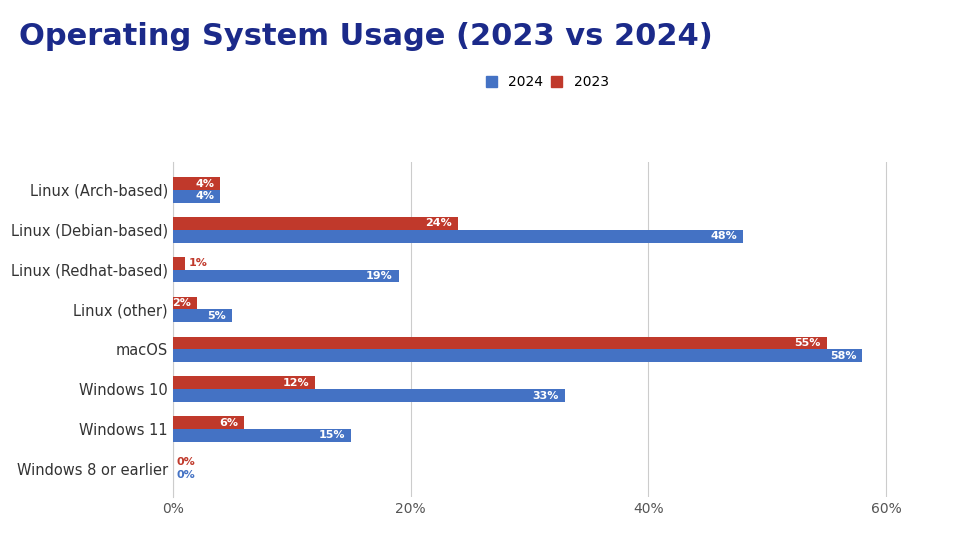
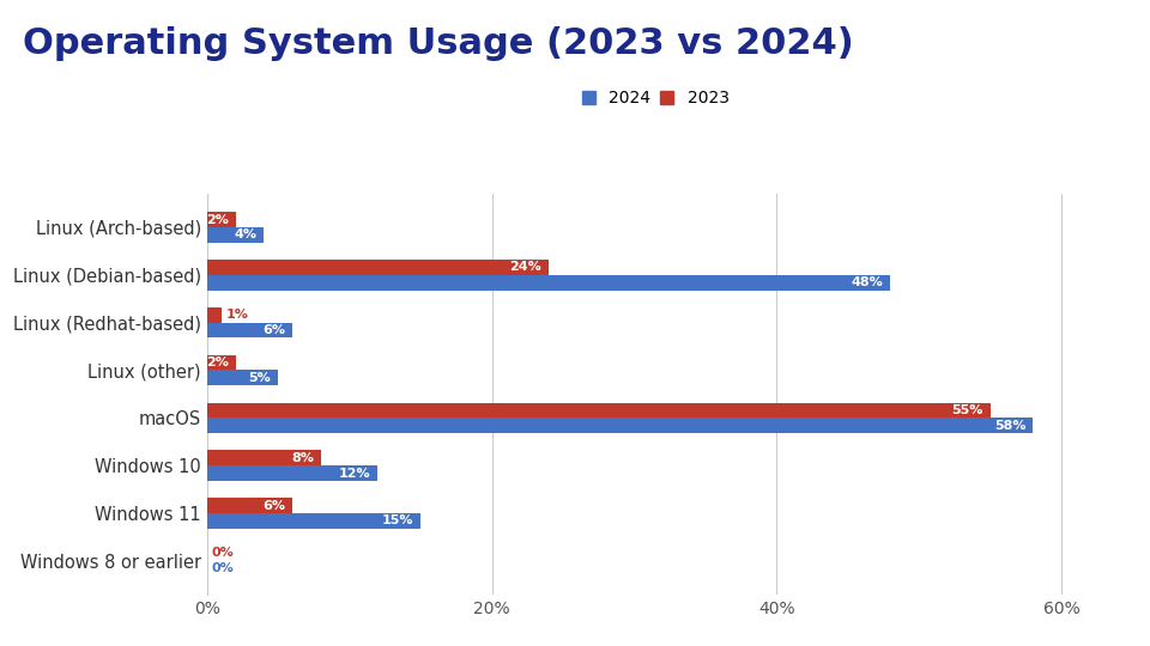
2023/Linux (Arch-based): 4% -> 2%
2024/Linux (Redhat-based): 19% -> 6%
2023/Windows 10: 12% -> 8%
2024/Windows 10: 33% -> 12%
